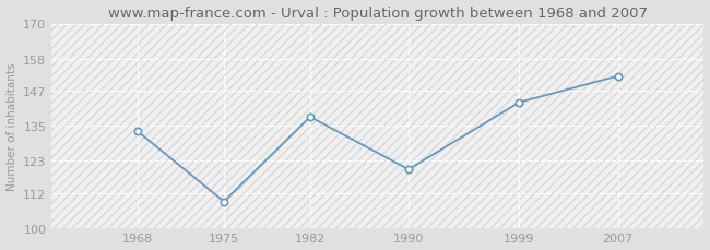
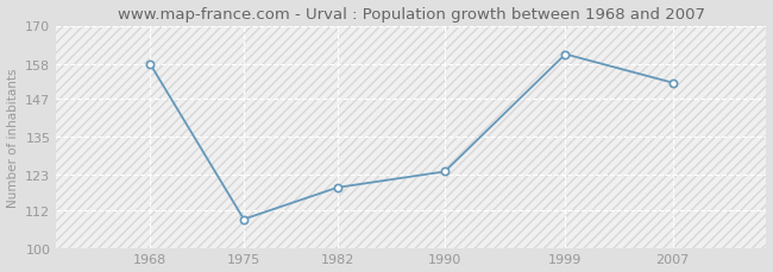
1968: 133 -> 158
1982: 138 -> 119
1990: 120 -> 124
1999: 143 -> 161
